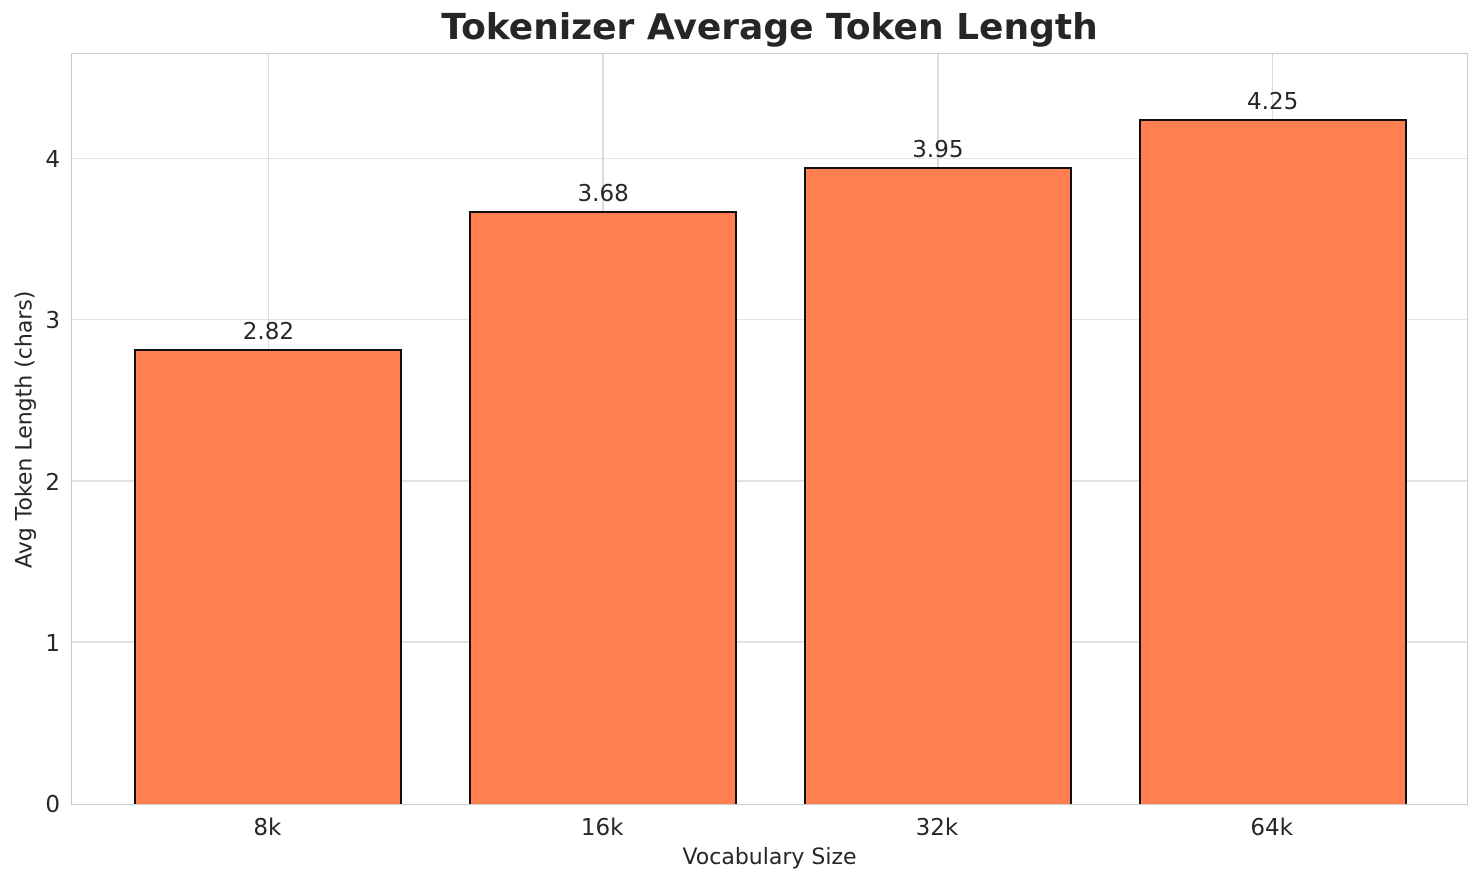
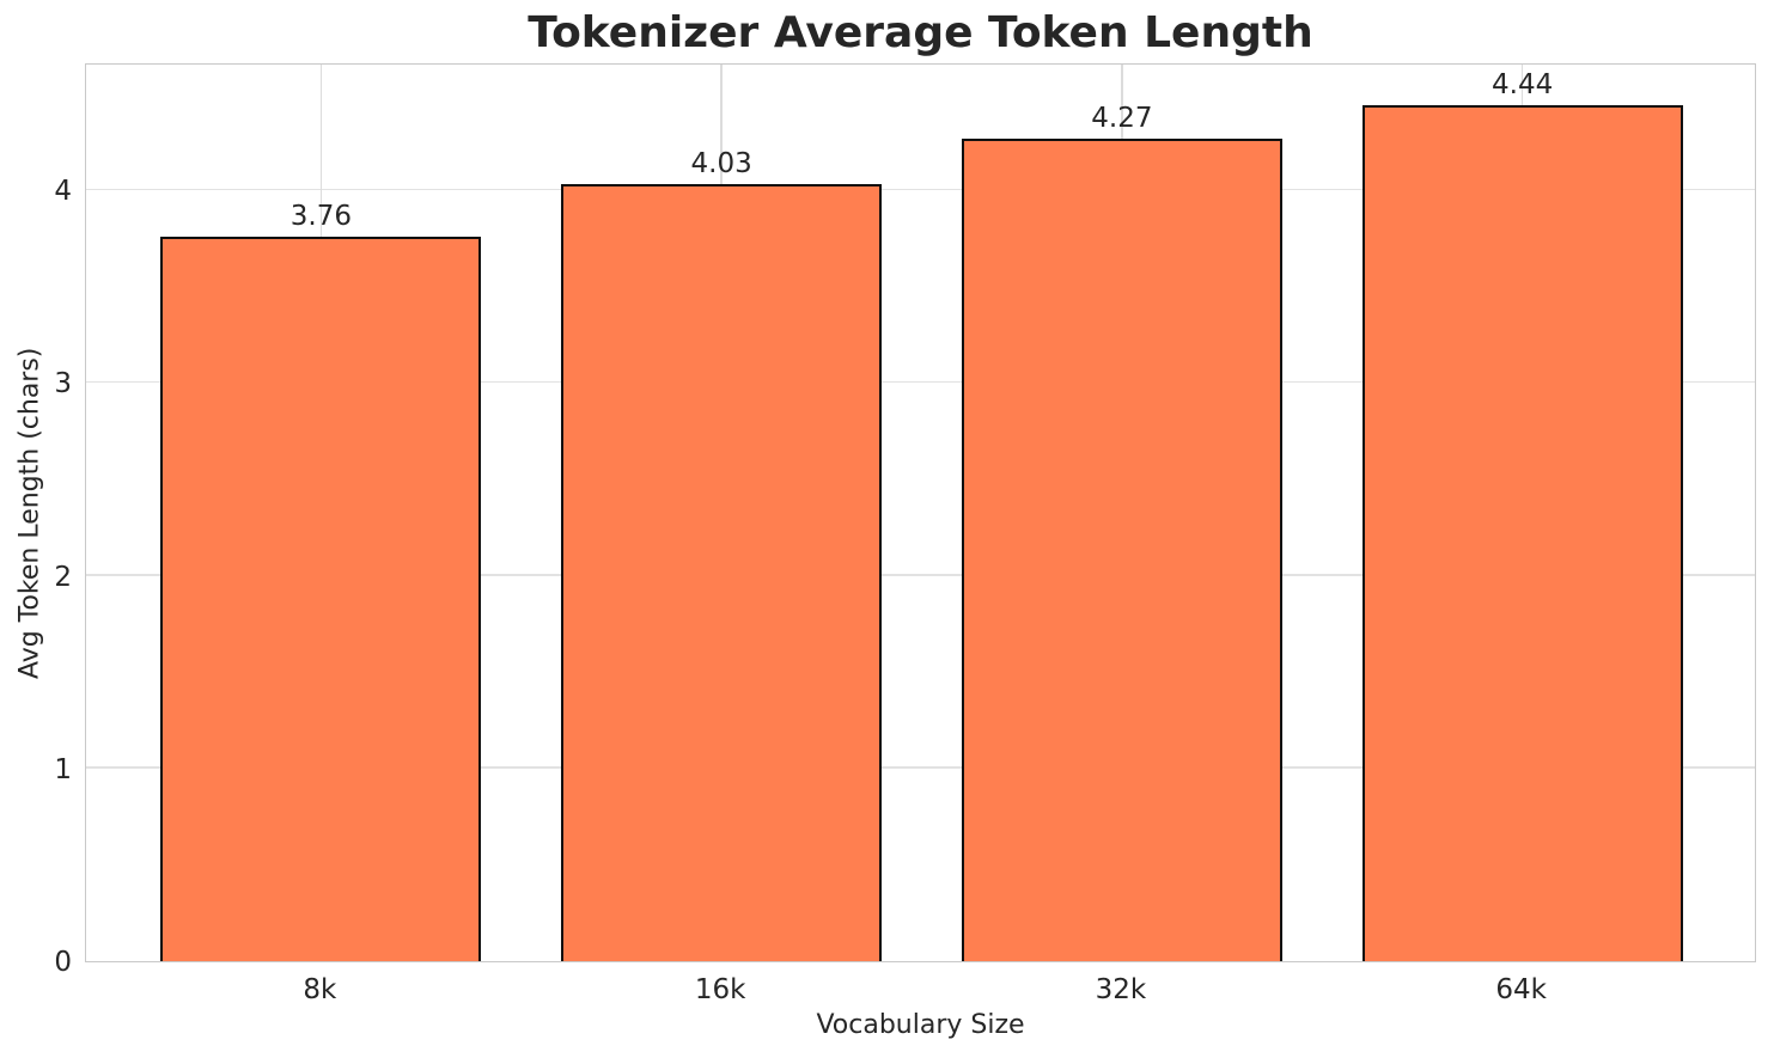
8k: 2.82 -> 3.76
16k: 3.68 -> 4.03
32k: 3.95 -> 4.27
64k: 4.25 -> 4.44
